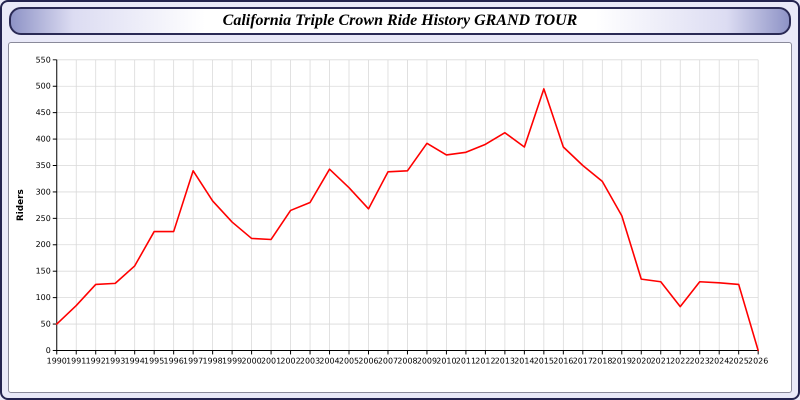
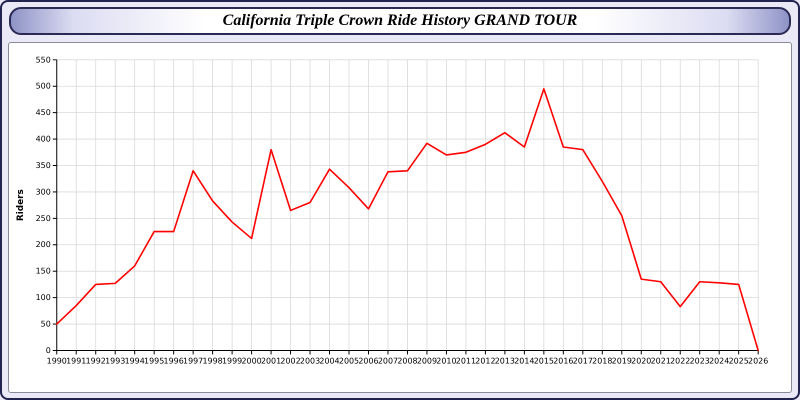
2001: 210 -> 380
2017: 350 -> 380
